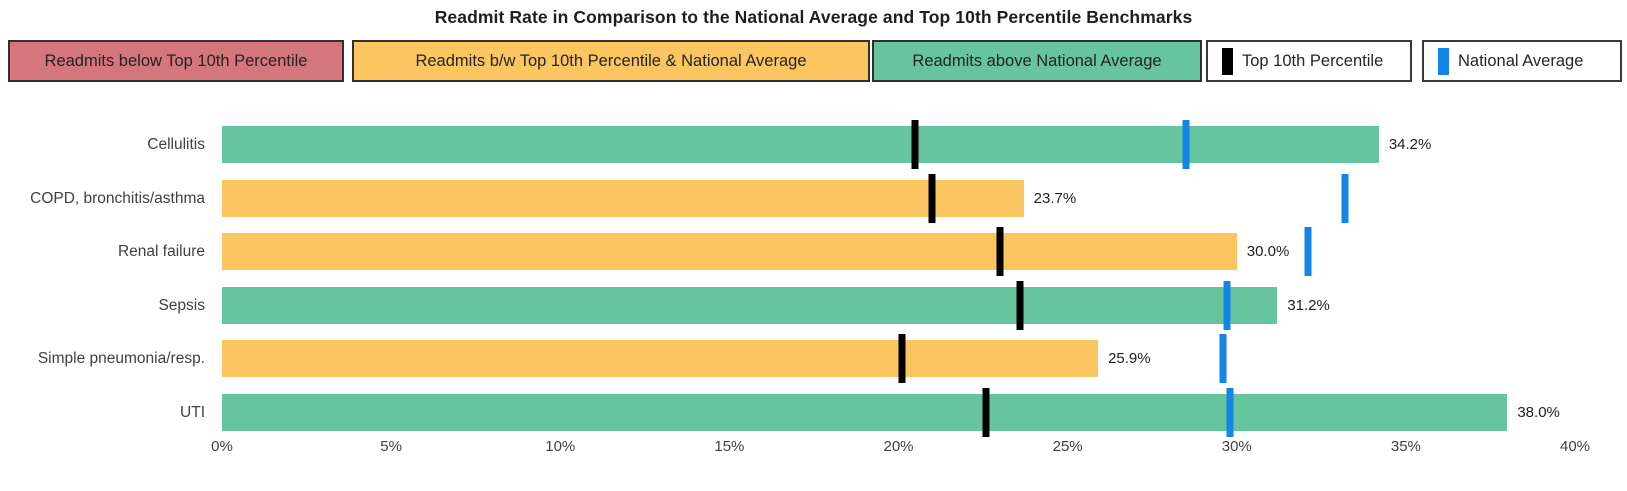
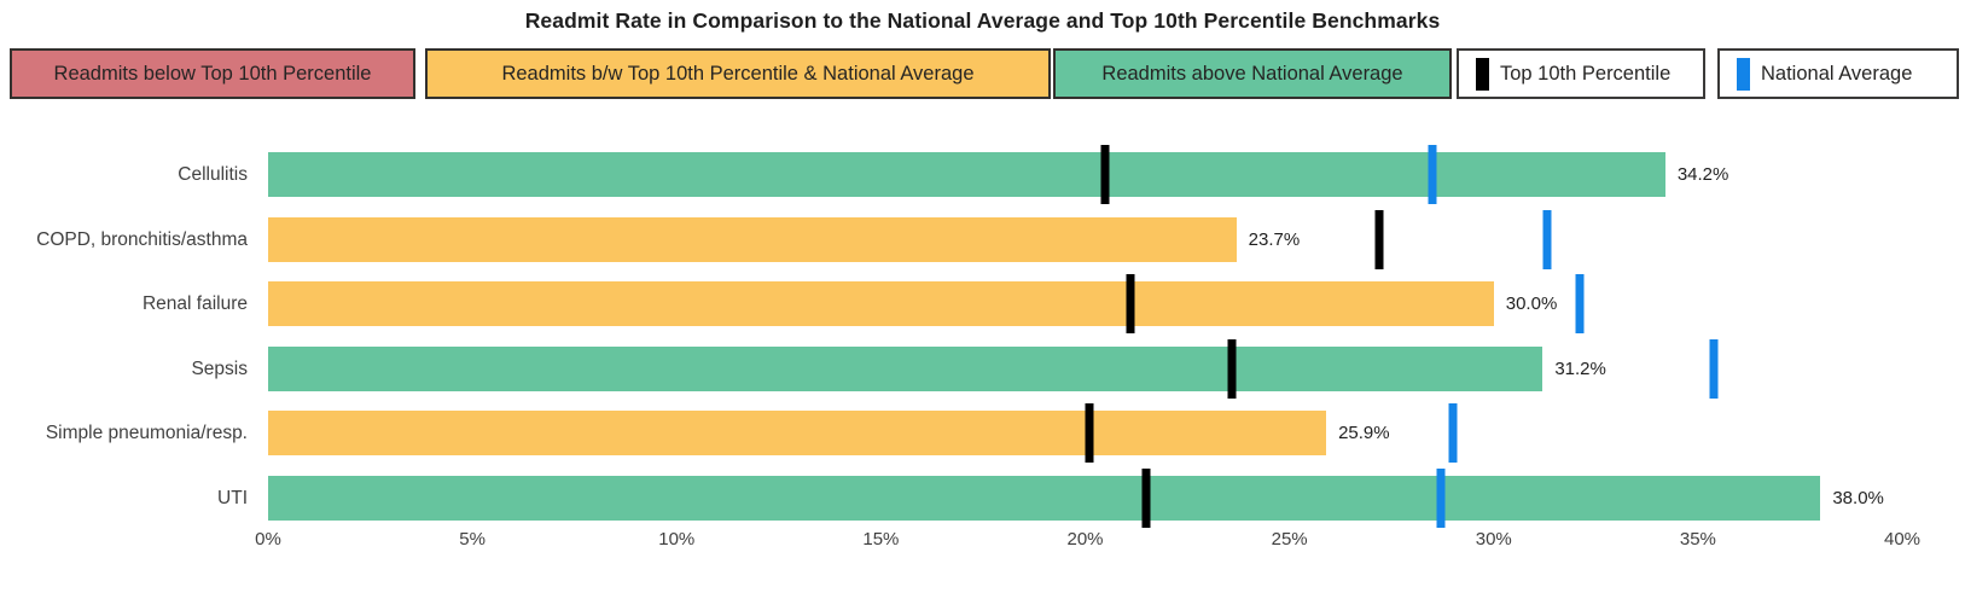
Top 10th Percentile/COPD, bronchitis/asthma: 21.0% -> 27.2%
National Average/COPD, bronchitis/asthma: 33.2% -> 31.3%
Top 10th Percentile/Renal failure: 23.0% -> 21.1%
National Average/Sepsis: 29.7% -> 35.4%
National Average/Simple pneumonia/resp.: 29.6% -> 29.0%
Top 10th Percentile/UTI: 22.6% -> 21.5%
National Average/UTI: 29.8% -> 28.7%
